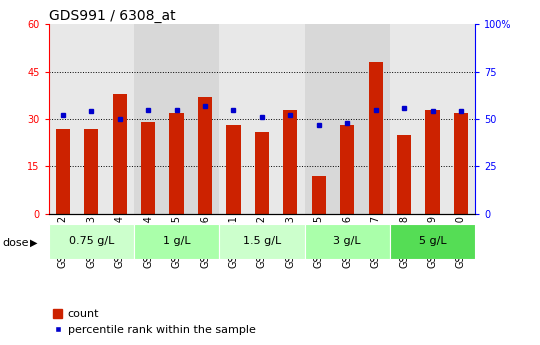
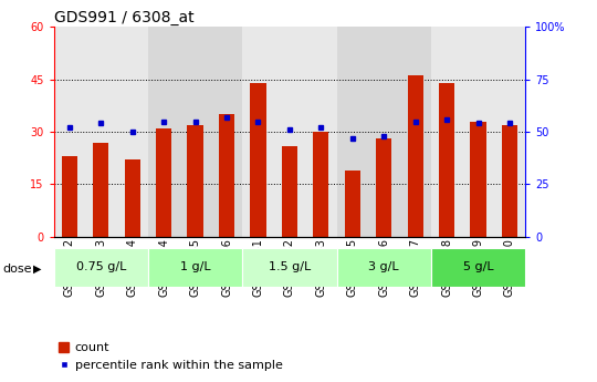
count/GSM34752: 27 -> 23
count/GSM34754: 38 -> 22
count/GSM34764: 29 -> 31
count/GSM34766: 37 -> 35
count/GSM34761: 28 -> 44
count/GSM34763: 33 -> 30
count/GSM34755: 12 -> 19
count/GSM34757: 48 -> 46
count/GSM34758: 25 -> 44
